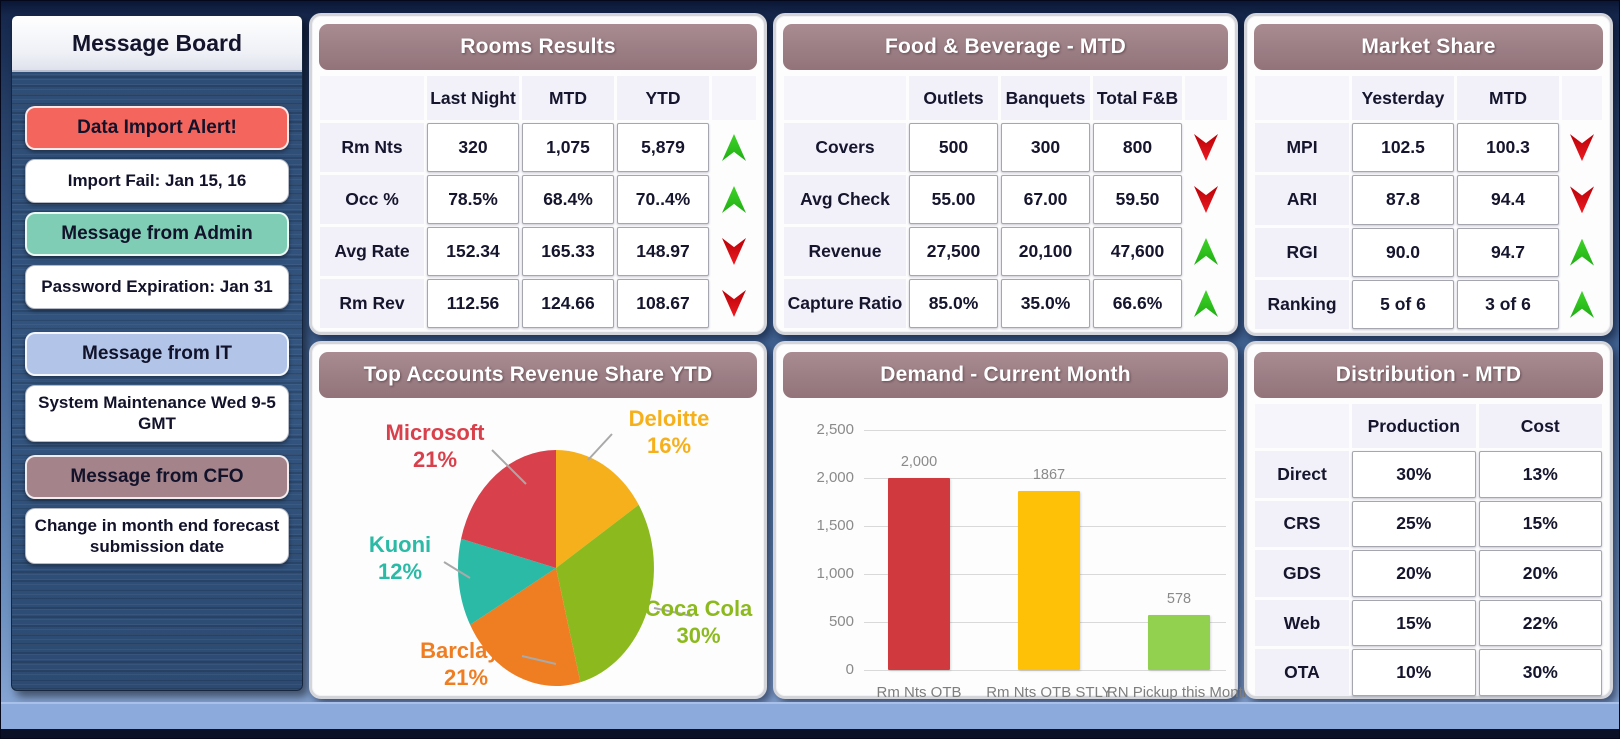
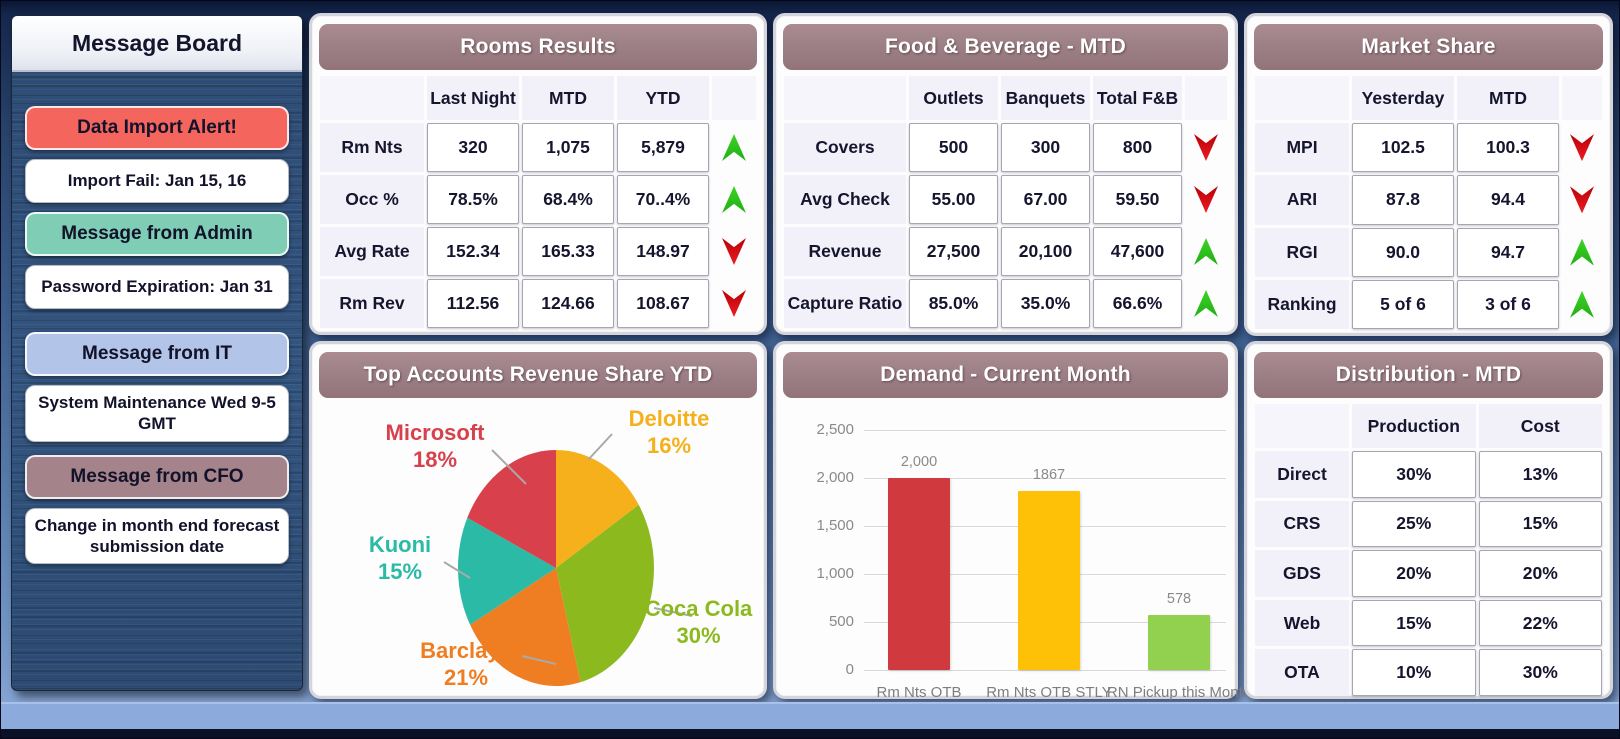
Top Accounts Revenue Share YTD/Kuoni: 12% -> 15%
Top Accounts Revenue Share YTD/Microsoft: 21% -> 18%
